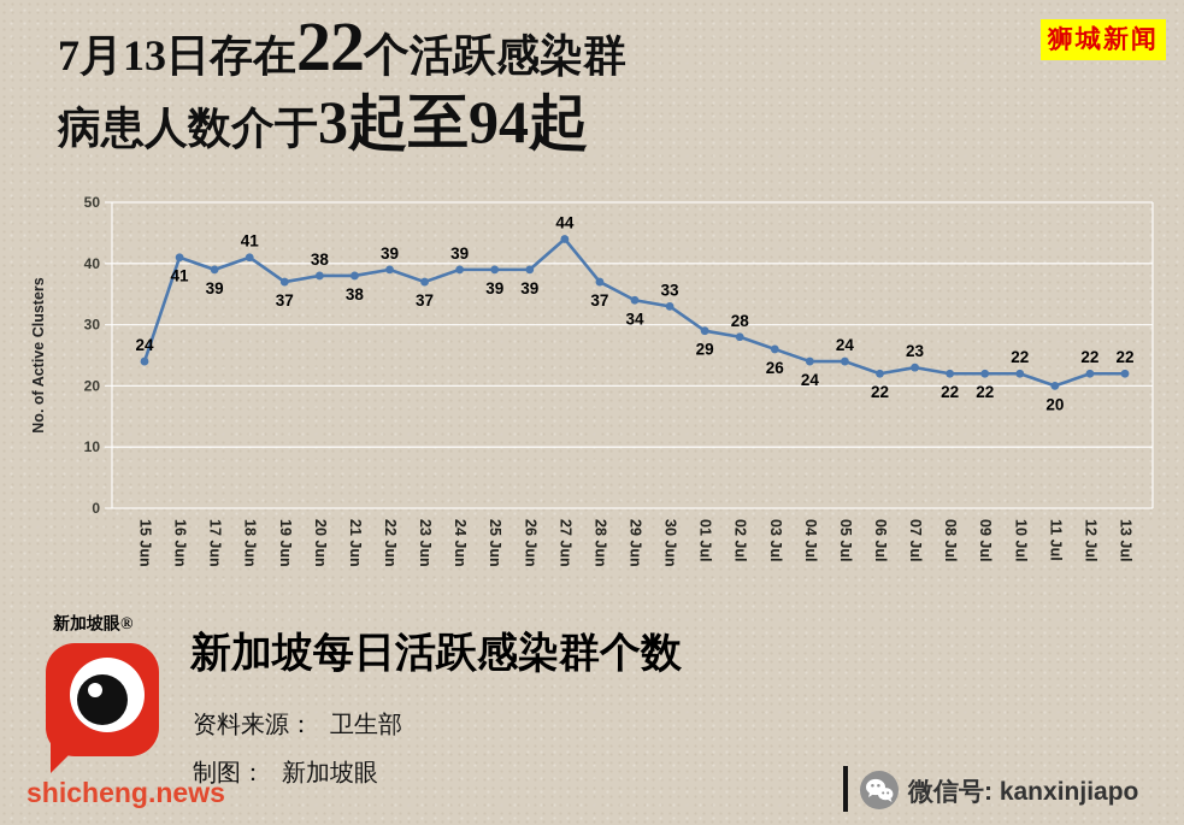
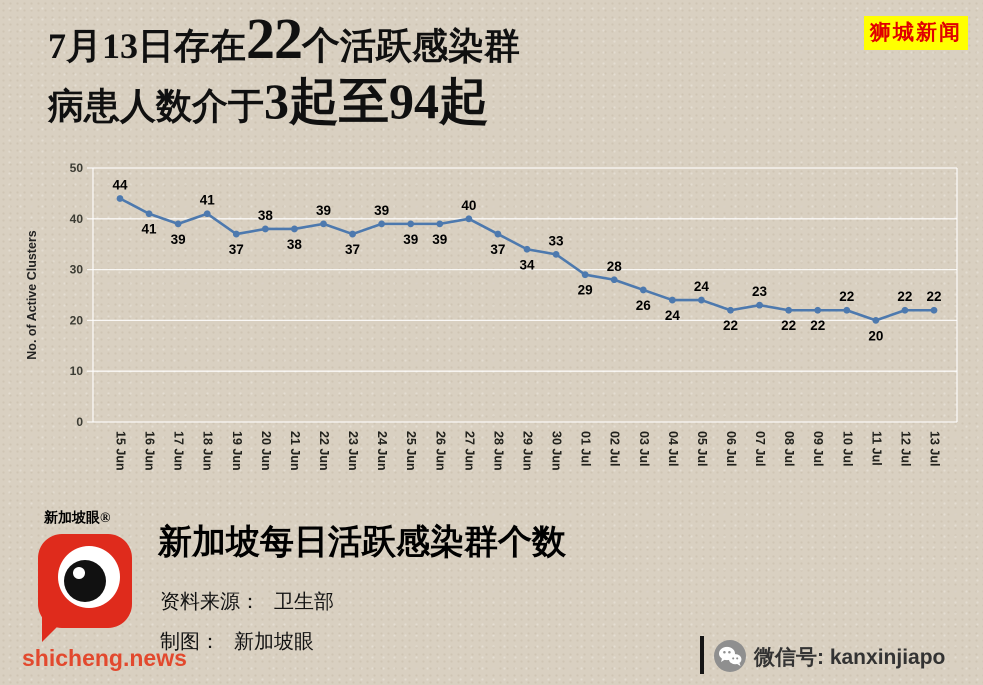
15 Jun: 24 -> 44
27 Jun: 44 -> 40
